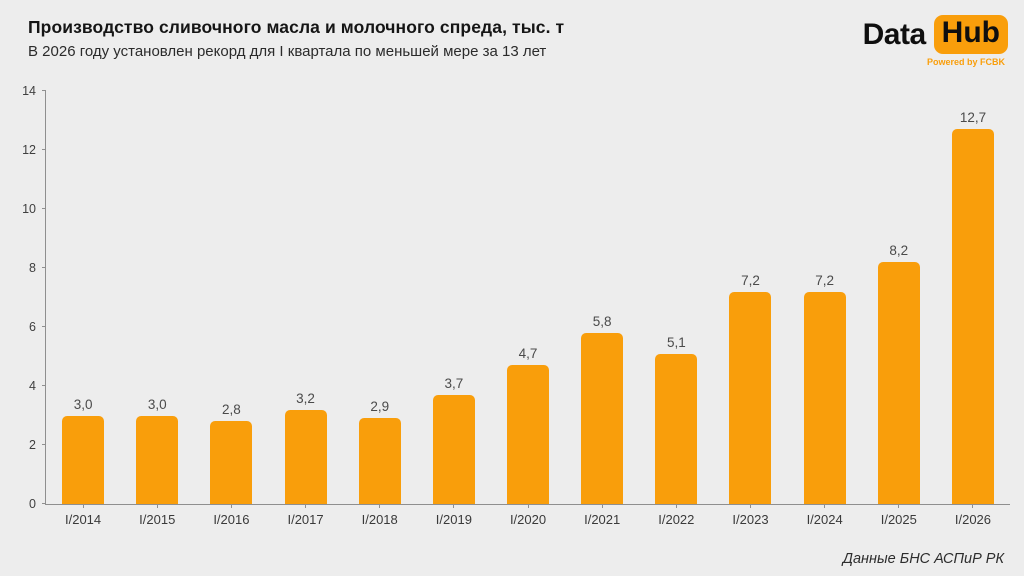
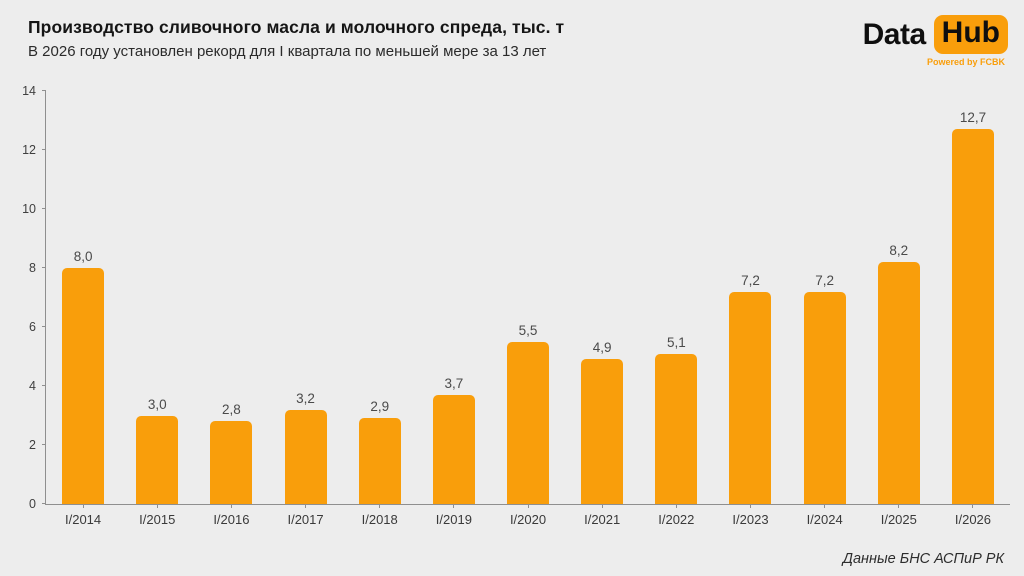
I/2014: 3,0 -> 8,0
I/2020: 4,7 -> 5,5
I/2021: 5,8 -> 4,9
